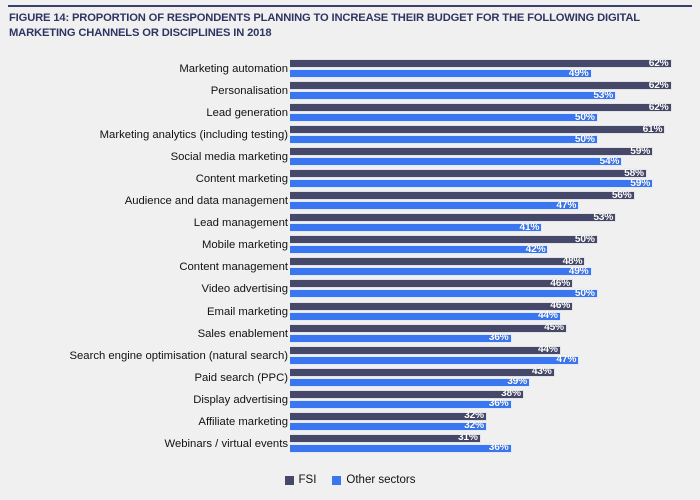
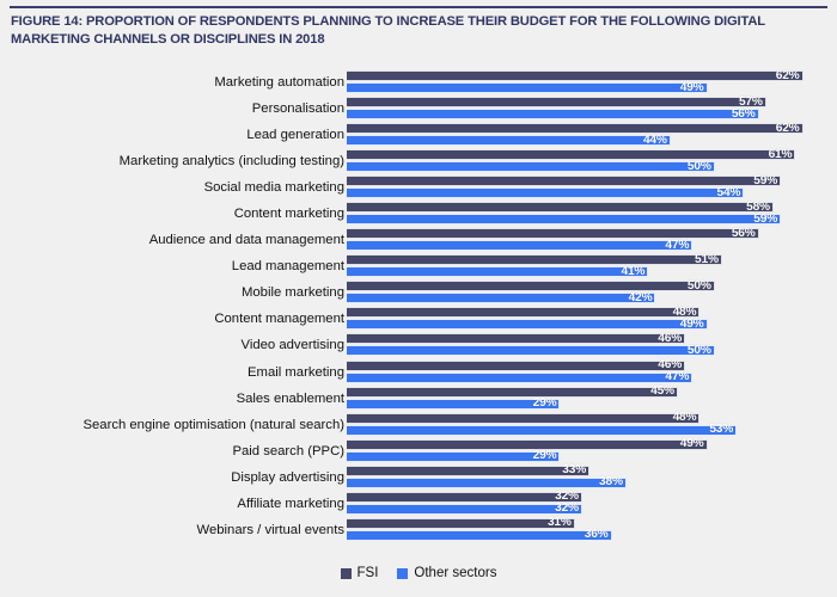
FSI/Personalisation: 62% -> 57%
Other sectors/Personalisation: 53% -> 56%
Other sectors/Lead generation: 50% -> 44%
FSI/Lead management: 53% -> 51%
Other sectors/Email marketing: 44% -> 47%
Other sectors/Sales enablement: 36% -> 29%
FSI/Search engine optimisation (natural search): 44% -> 48%
Other sectors/Search engine optimisation (natural search): 47% -> 53%
FSI/Paid search (PPC): 43% -> 49%
Other sectors/Paid search (PPC): 39% -> 29%
FSI/Display advertising: 38% -> 33%
Other sectors/Display advertising: 36% -> 38%
